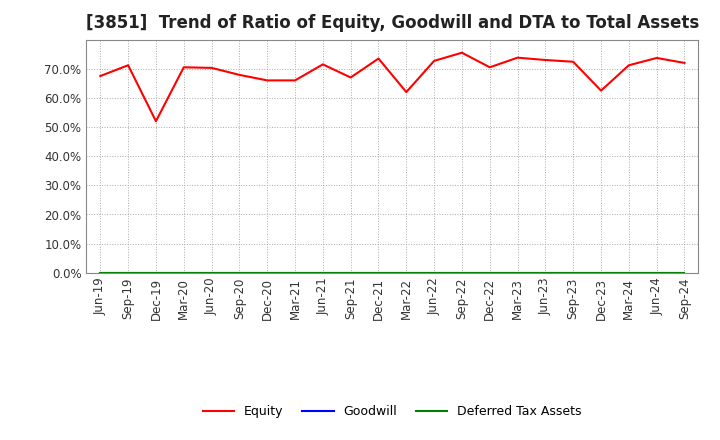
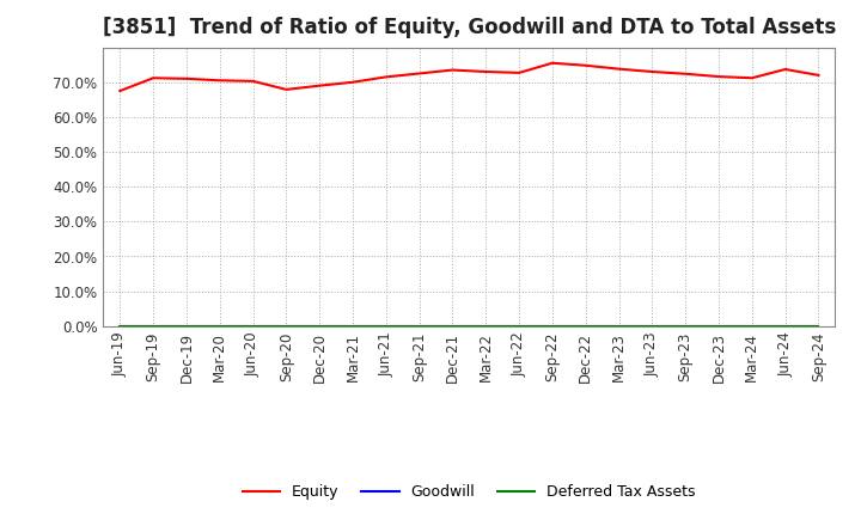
Equity/Dec-19: 52.0% -> 71.0%
Equity/Dec-20: 66.0% -> 69.0%
Equity/Mar-21: 66.0% -> 70.0%
Equity/Sep-21: 67.0% -> 72.5%
Equity/Mar-22: 62.0% -> 73.0%
Equity/Dec-22: 70.5% -> 74.8%
Equity/Dec-23: 62.5% -> 71.6%
